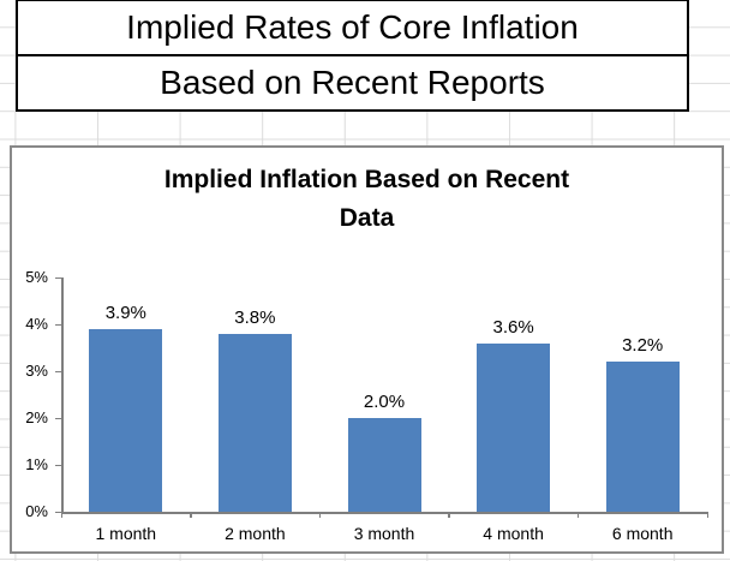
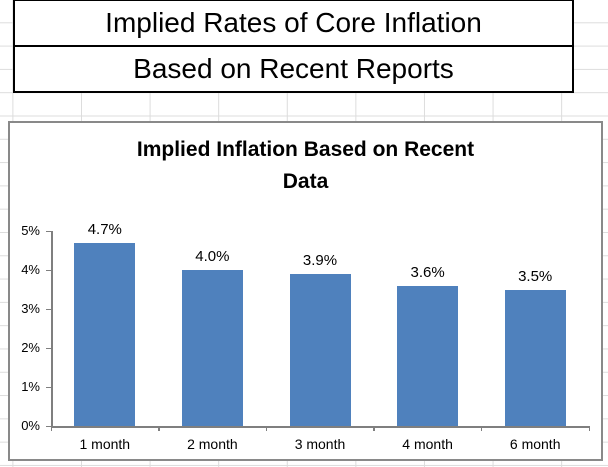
1 month: 3.9% -> 4.7%
2 month: 3.8% -> 4.0%
3 month: 2.0% -> 3.9%
6 month: 3.2% -> 3.5%
